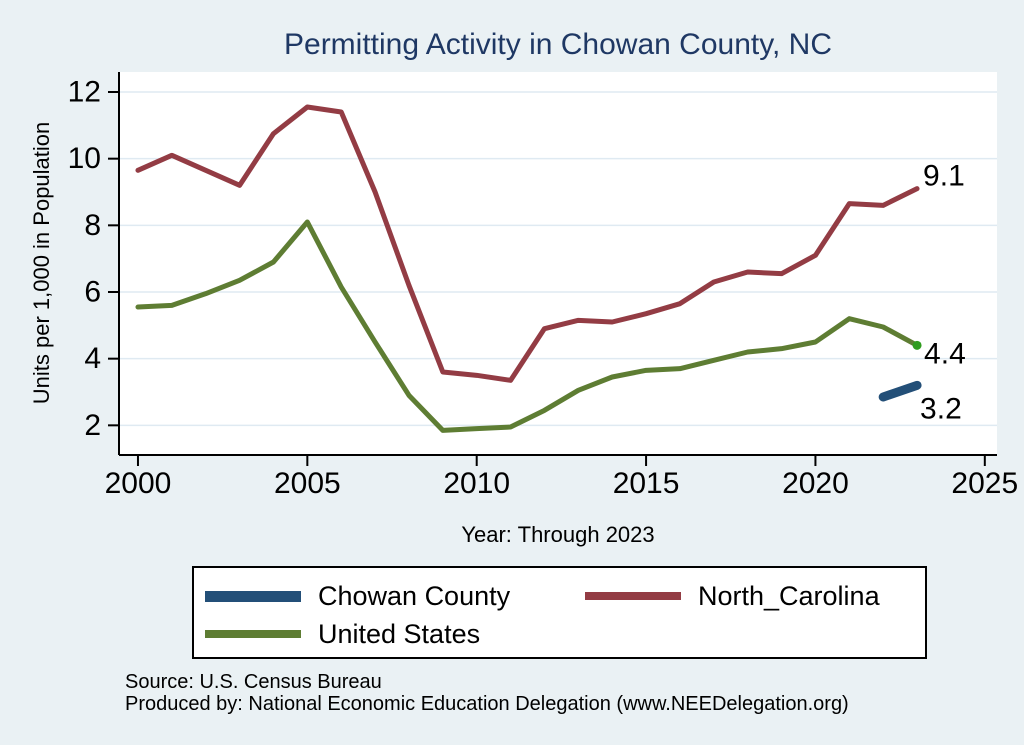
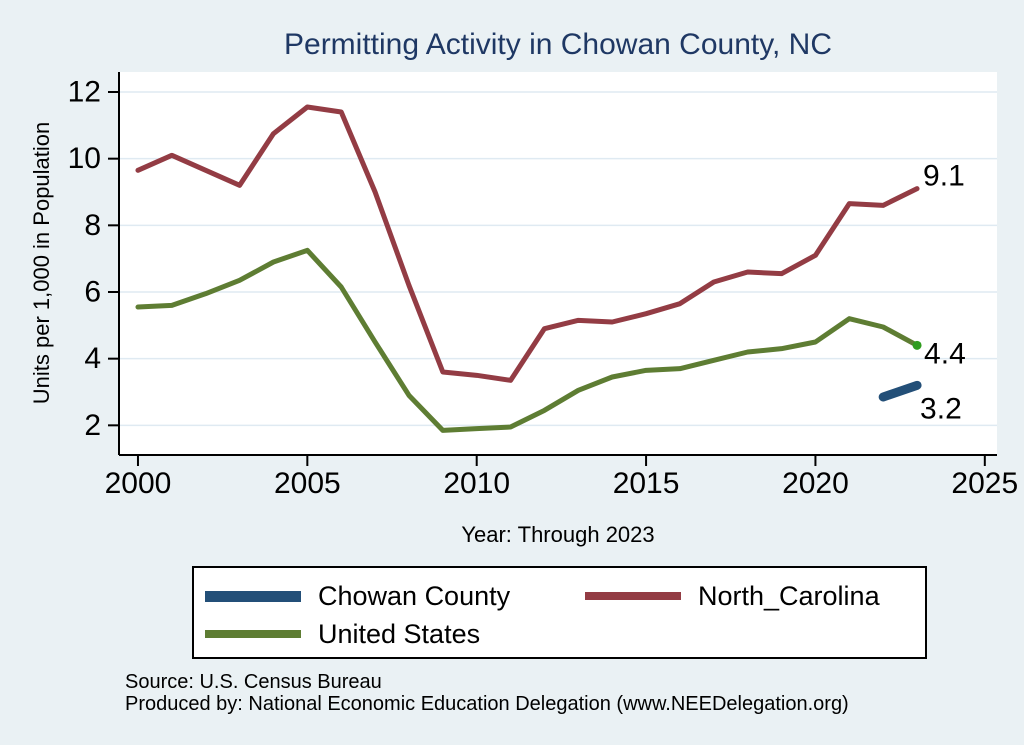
United States/2005: 8.1 -> 7.2
